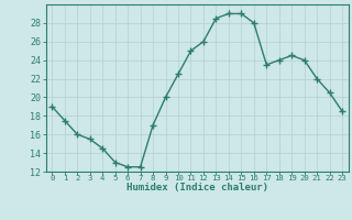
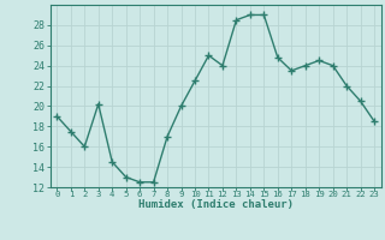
3: 15.5 -> 20.2
12: 26.0 -> 24.0
16: 28.0 -> 24.8
